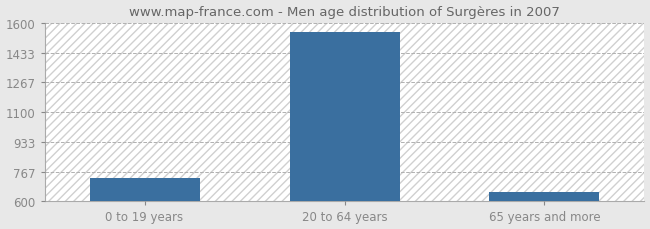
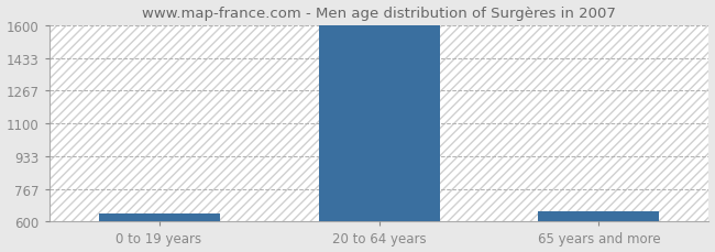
0 to 19 years: 730 -> 640
20 to 64 years: 1550 -> 1600
